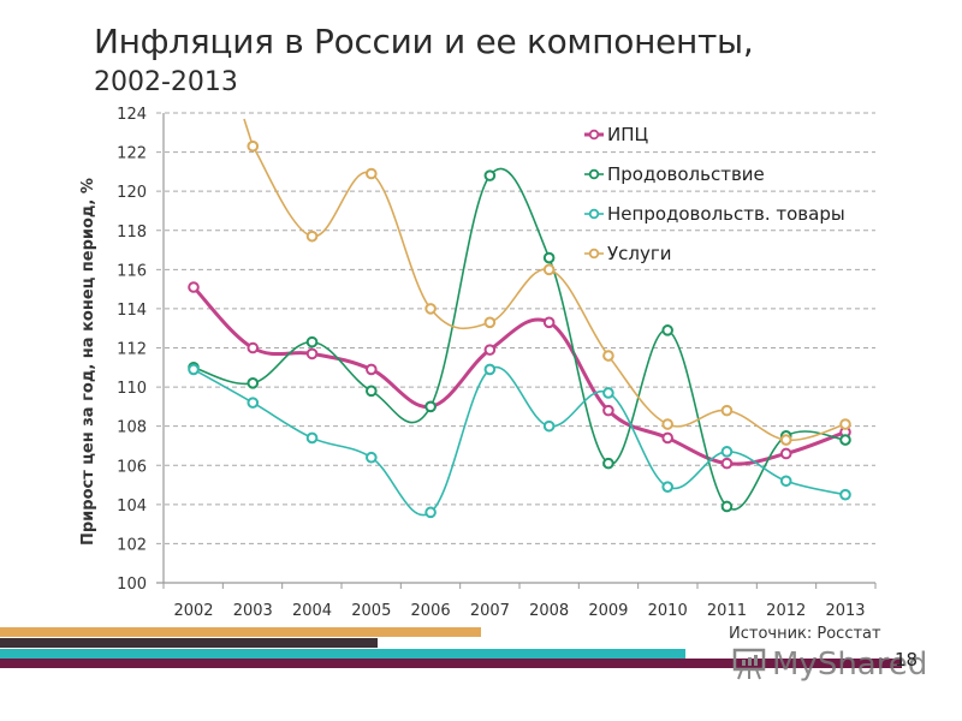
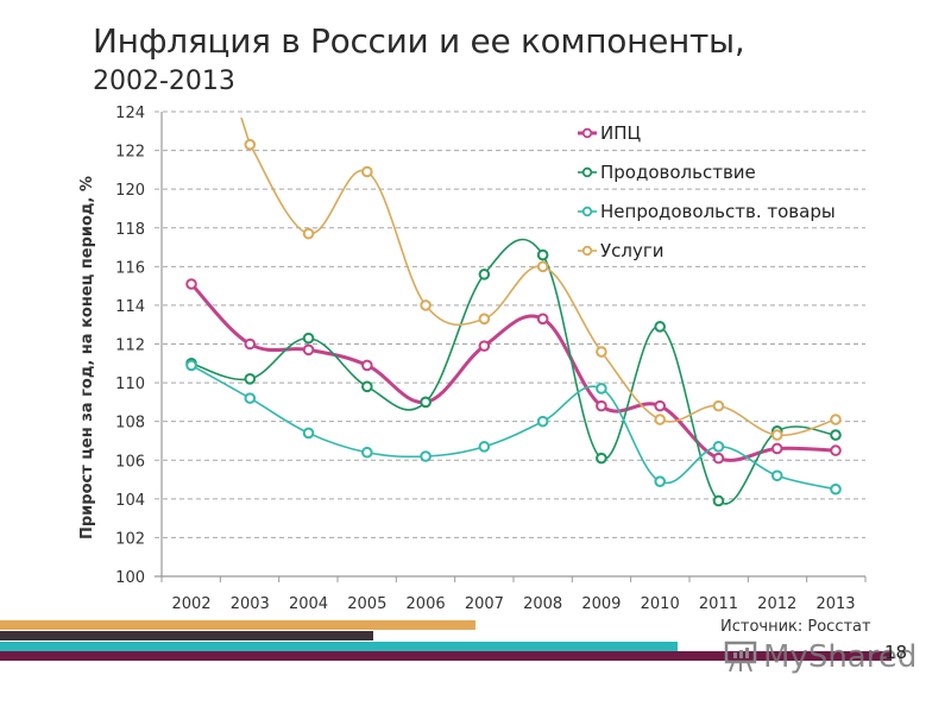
Непродовольств. товары/2006: 103.6 -> 106.2
Продовольствие/2007: 120.8 -> 115.6
Непродовольств. товары/2007: 110.9 -> 106.7
ИПЦ/2010: 107.4 -> 108.8
ИПЦ/2013: 107.7 -> 106.5
